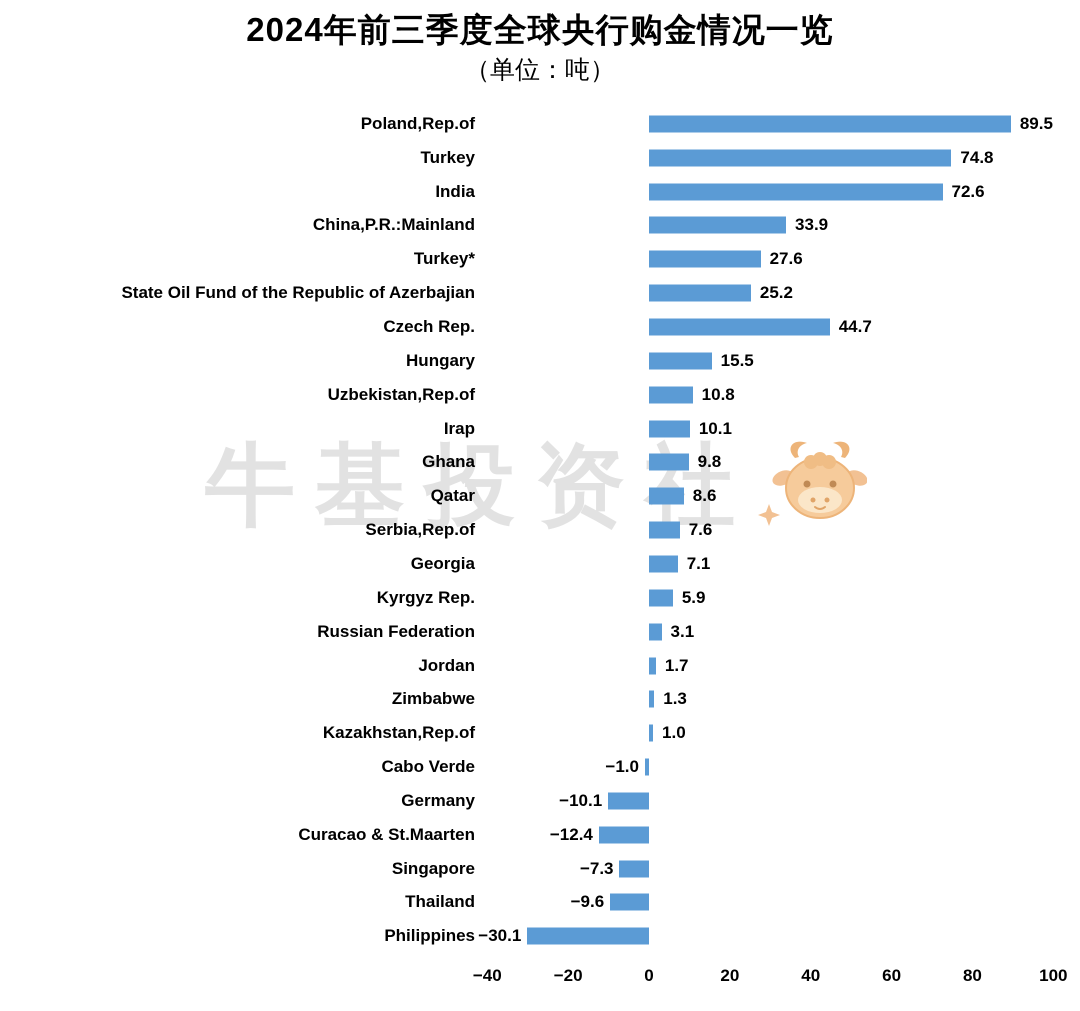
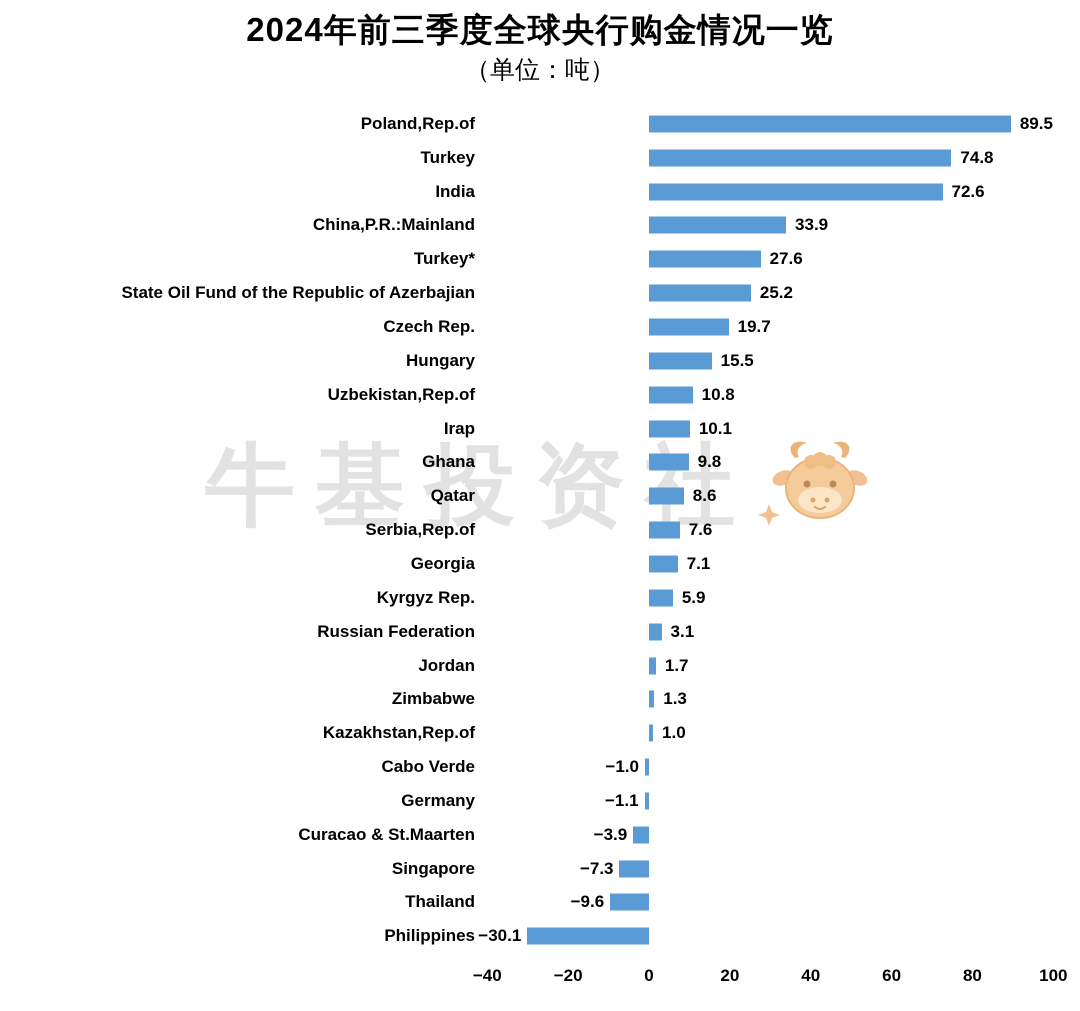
Czech Rep.: 44.7 -> 19.7
Germany: −10.1 -> −1.1
Curacao & St.Maarten: −12.4 -> −3.9
